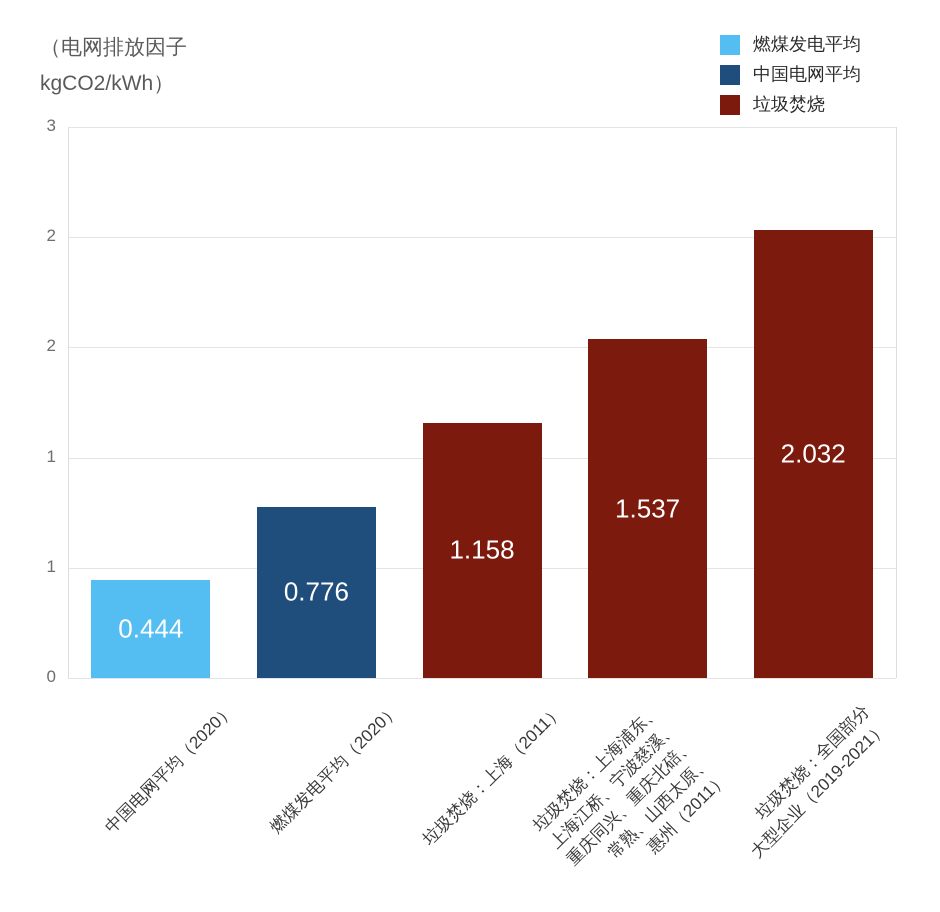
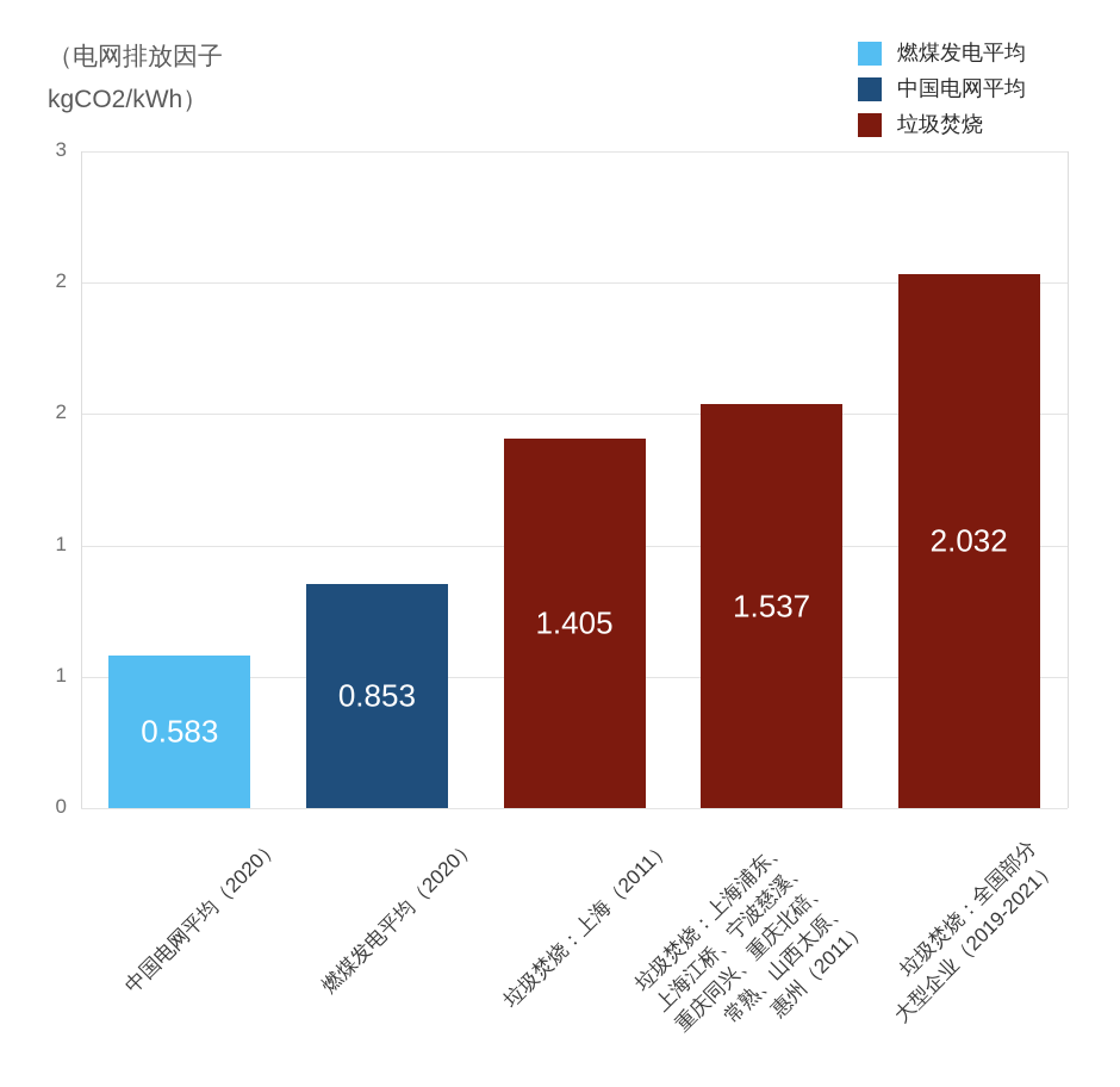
中国电网平均（2020）: 0.444 -> 0.583
燃煤发电平均（2020）: 0.776 -> 0.853
垃圾焚烧：上海（2011）: 1.158 -> 1.405
